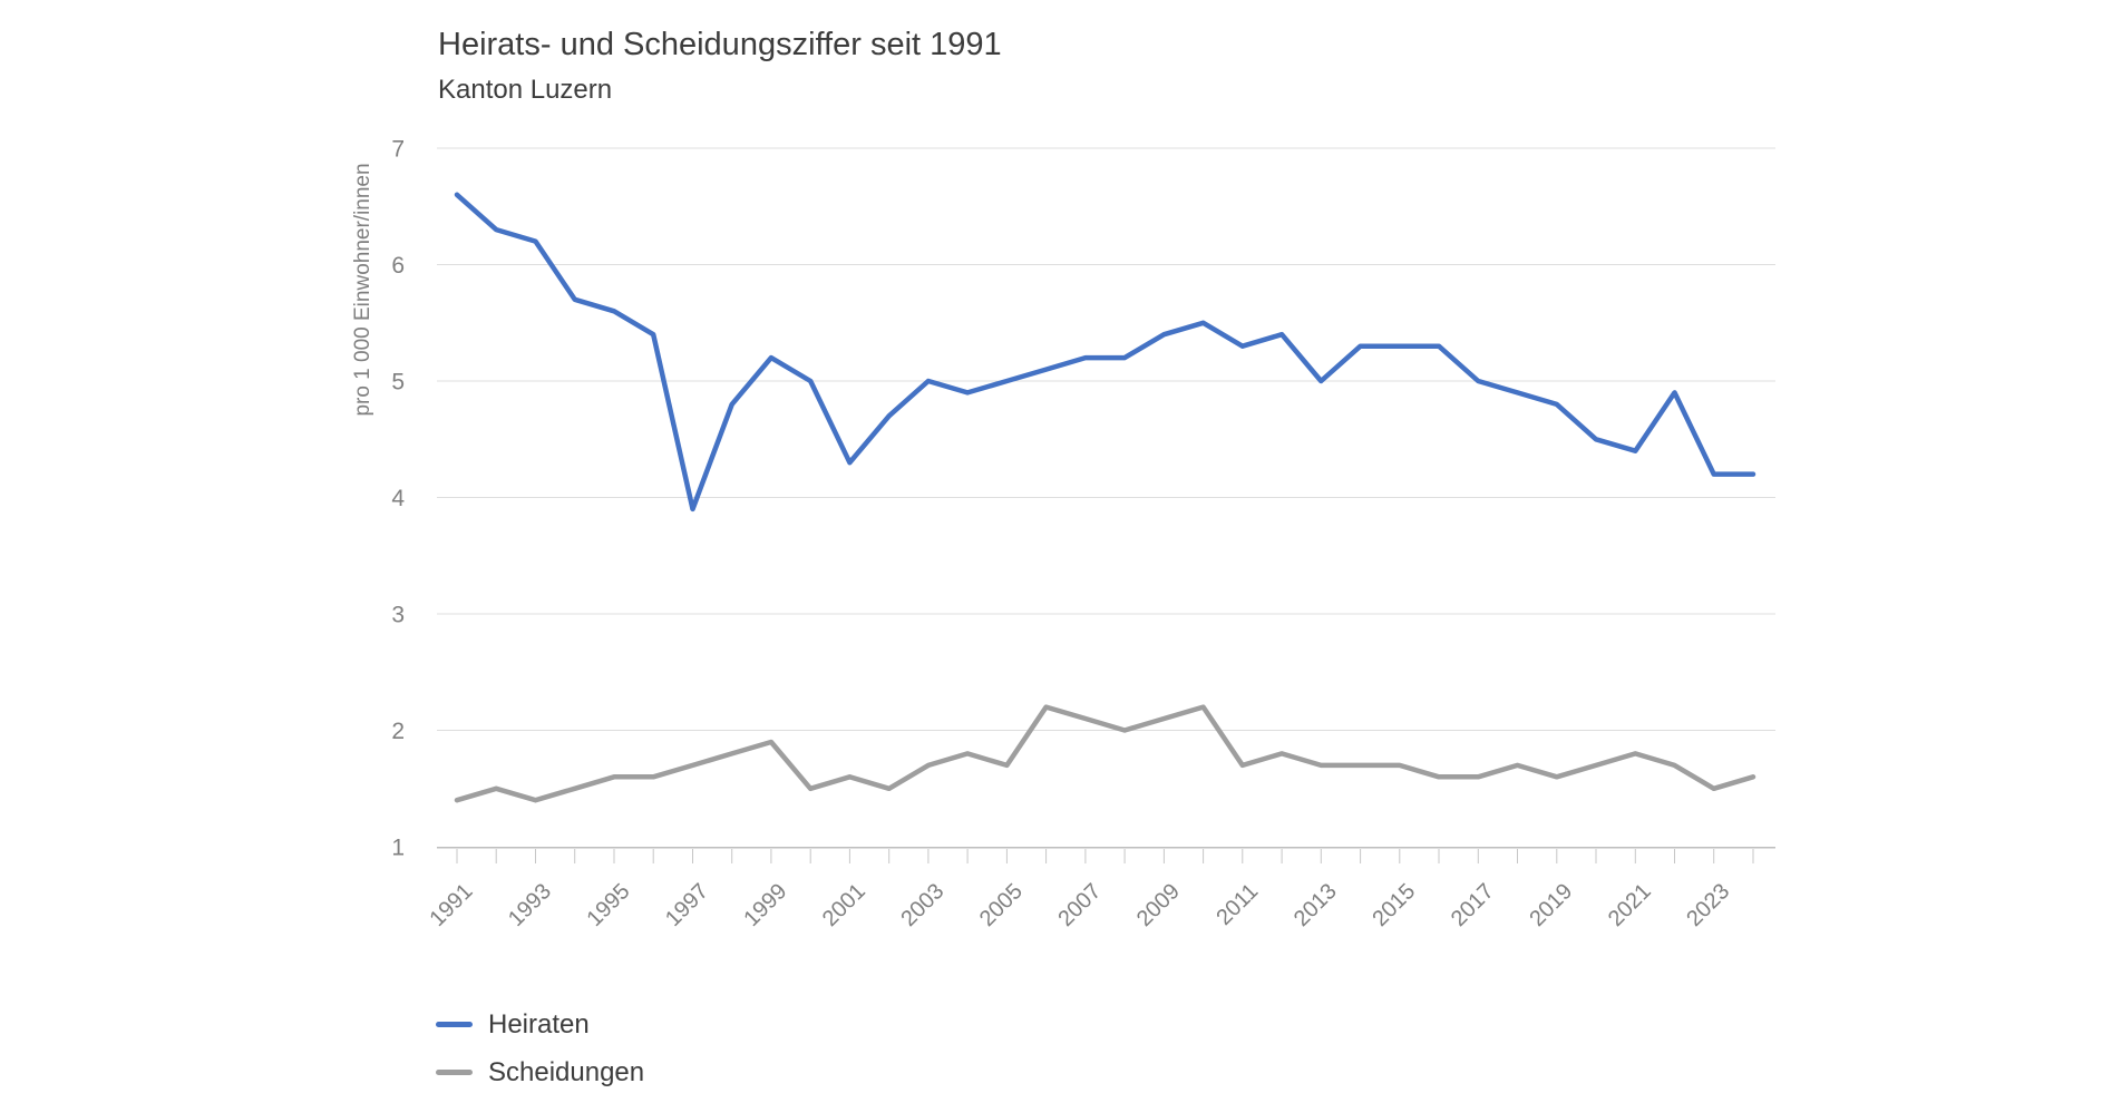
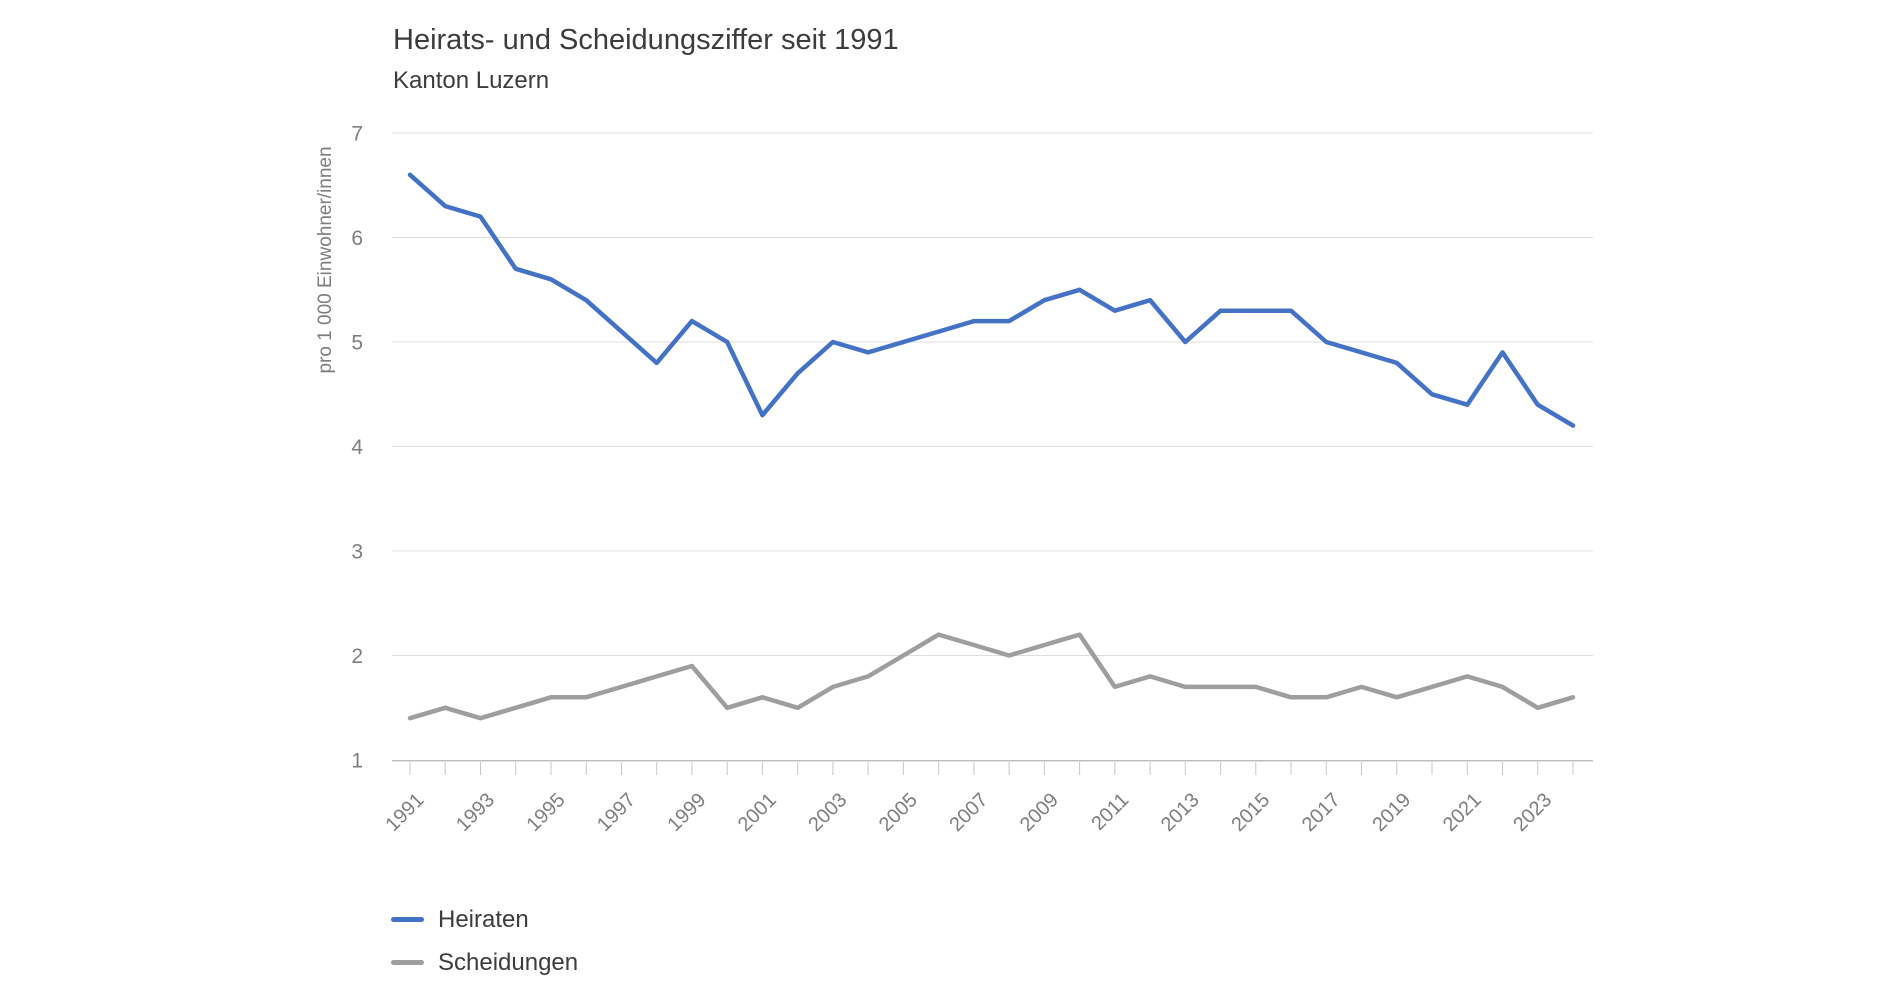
Heiraten/1997: 3.9 -> 5.1
Scheidungen/2005: 1.7 -> 2.0
Heiraten/2023: 4.2 -> 4.4
